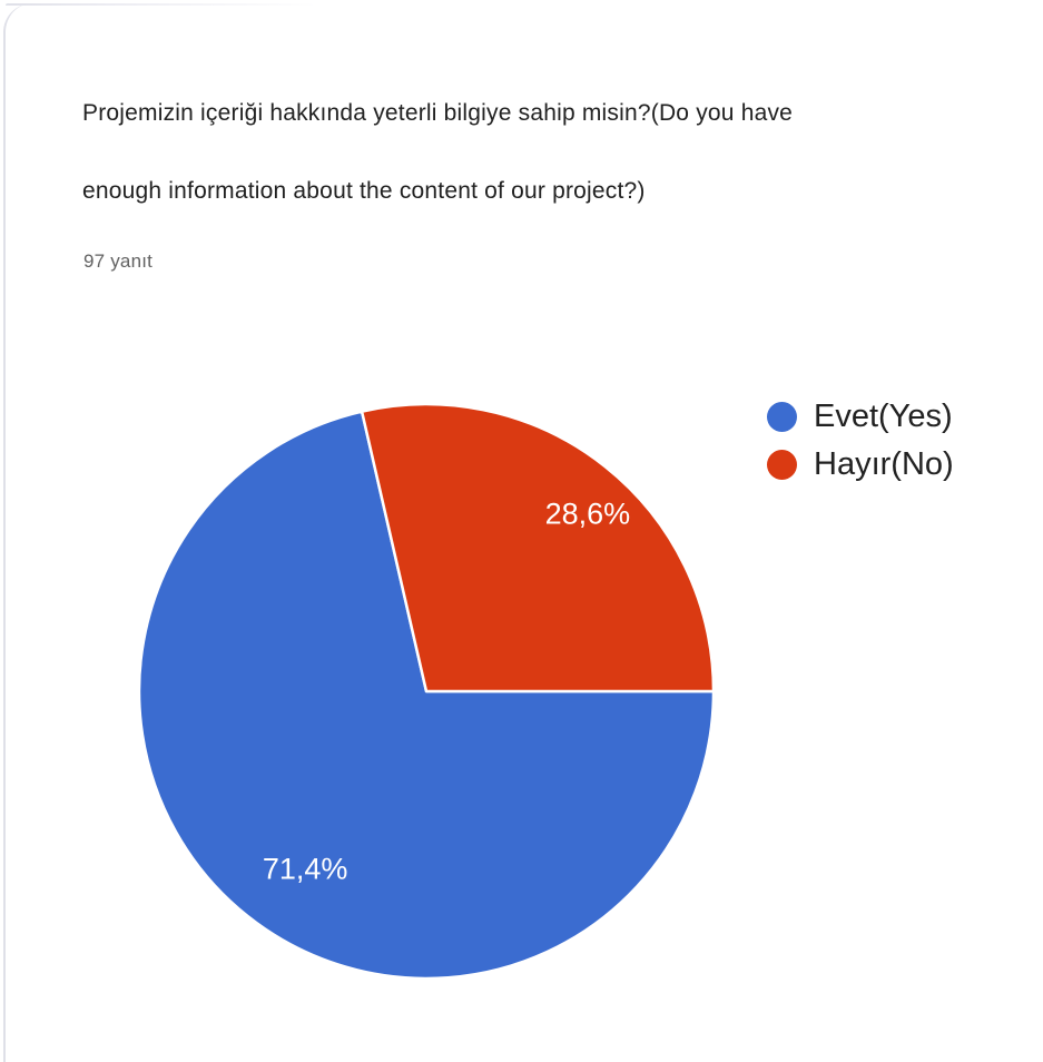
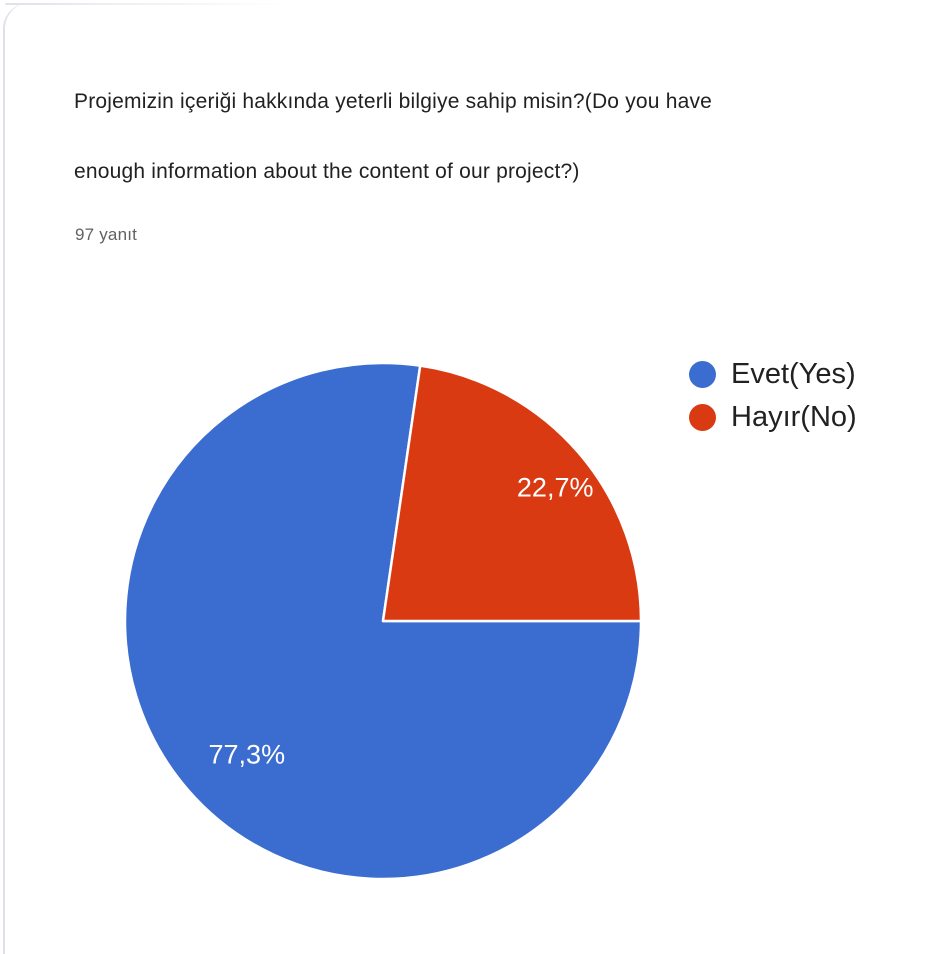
Evet(Yes): 71,4% -> 77,3%
Hayır(No): 28,6% -> 22,7%
